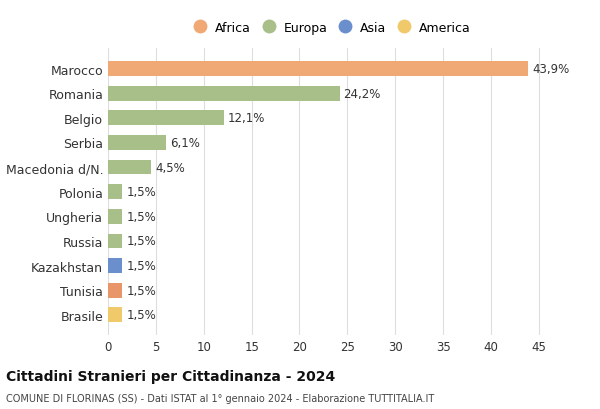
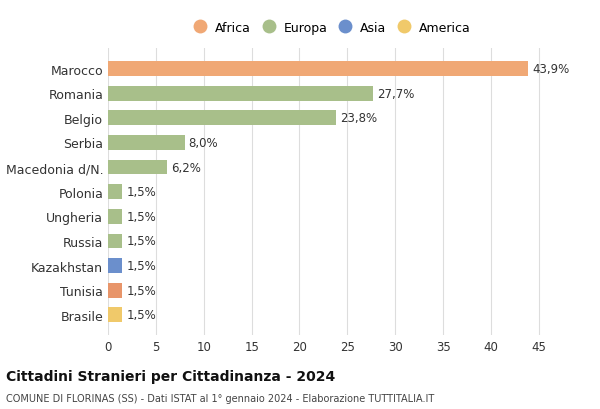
Romania: 24,2% -> 27,7%
Belgio: 12,1% -> 23,8%
Serbia: 6,1% -> 8,0%
Macedonia d/N.: 4,5% -> 6,2%
